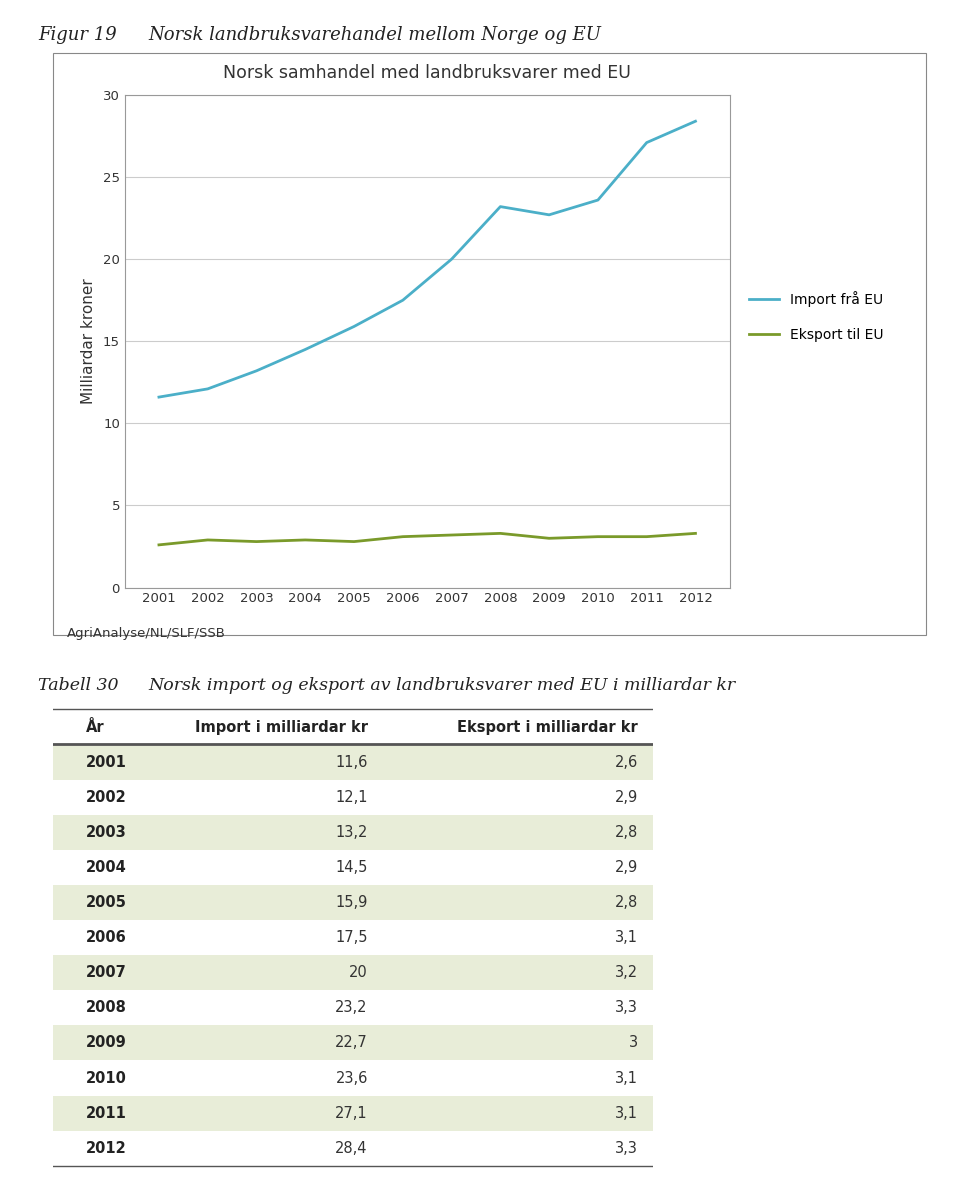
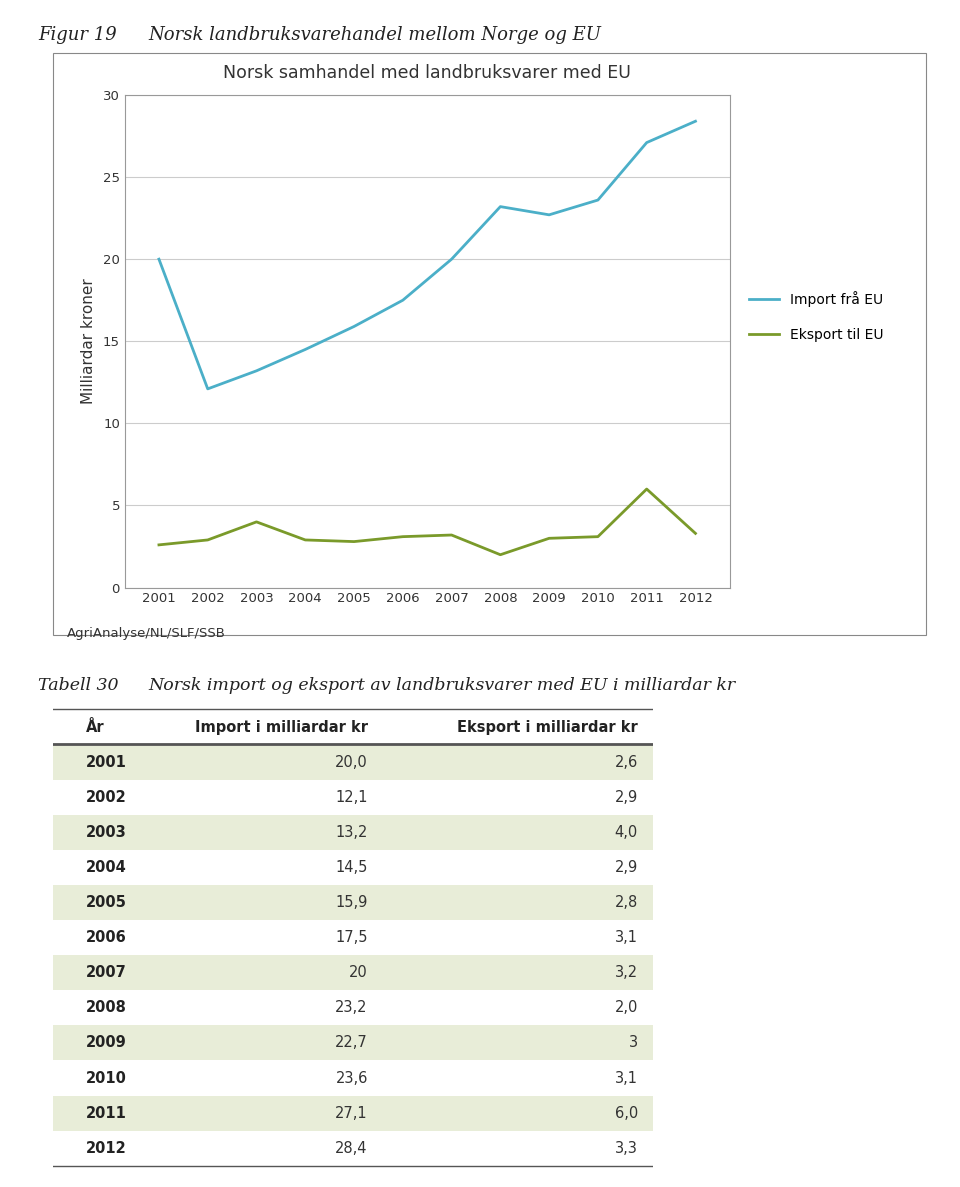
Import frå EU/2001: 11,6 -> 20,0
Eksport til EU/2003: 2,8 -> 4,0
Eksport til EU/2008: 3,3 -> 2,0
Eksport til EU/2011: 3,1 -> 6,0
